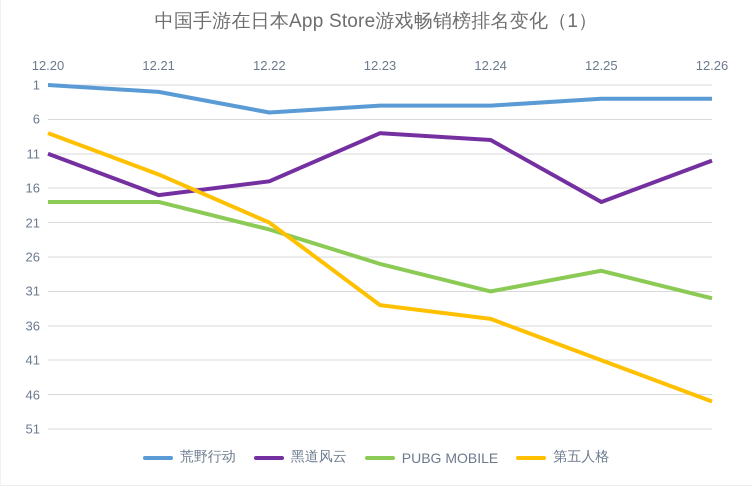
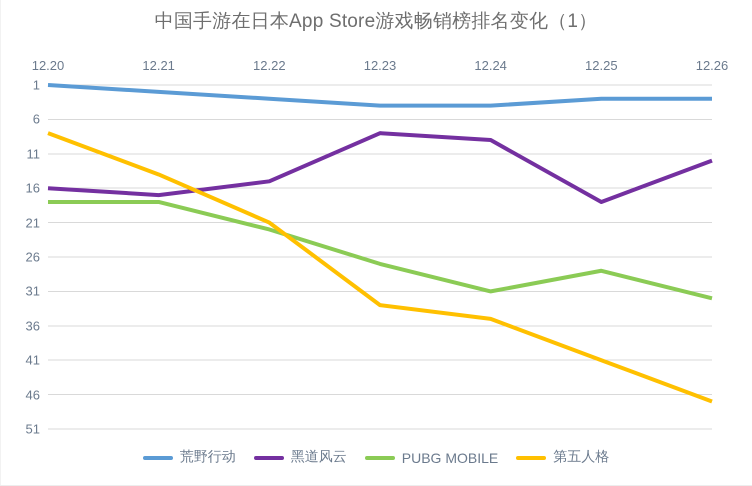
黑道风云/12.20: 11 -> 16
荒野行动/12.22: 5 -> 3
